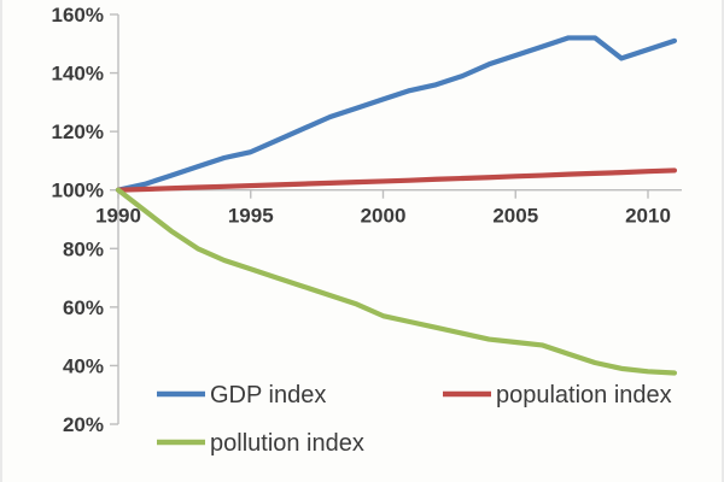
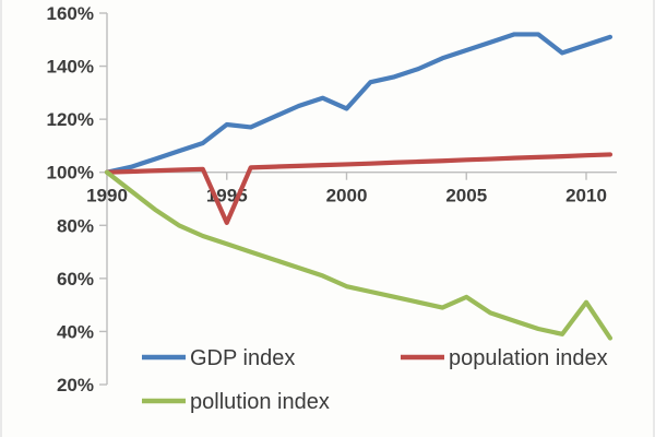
GDP index/1995: 113% -> 118%
population index/1995: 102% -> 81%
GDP index/2000: 131% -> 124%
pollution index/2005: 48% -> 53%
pollution index/2010: 38% -> 51%
